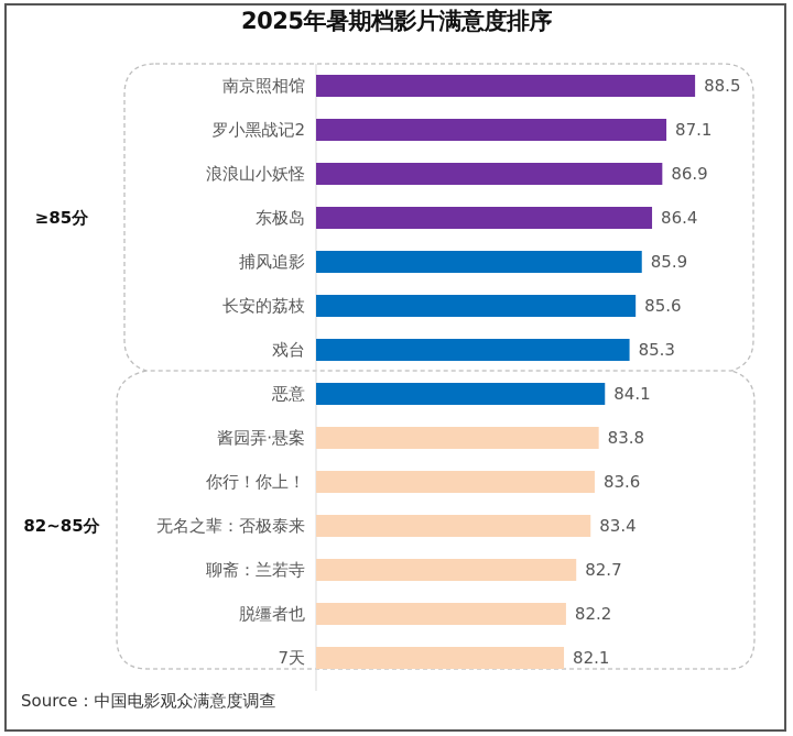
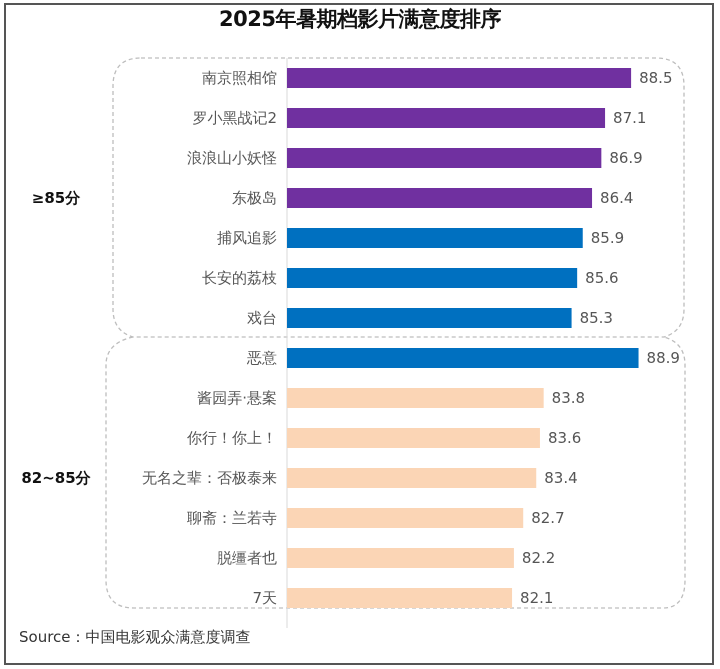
恶意: 84.1 -> 88.9
